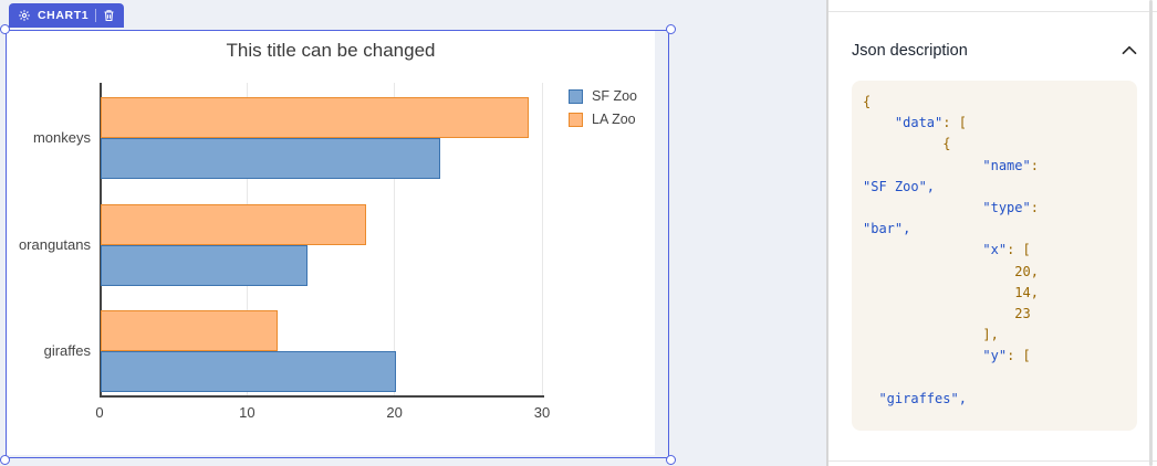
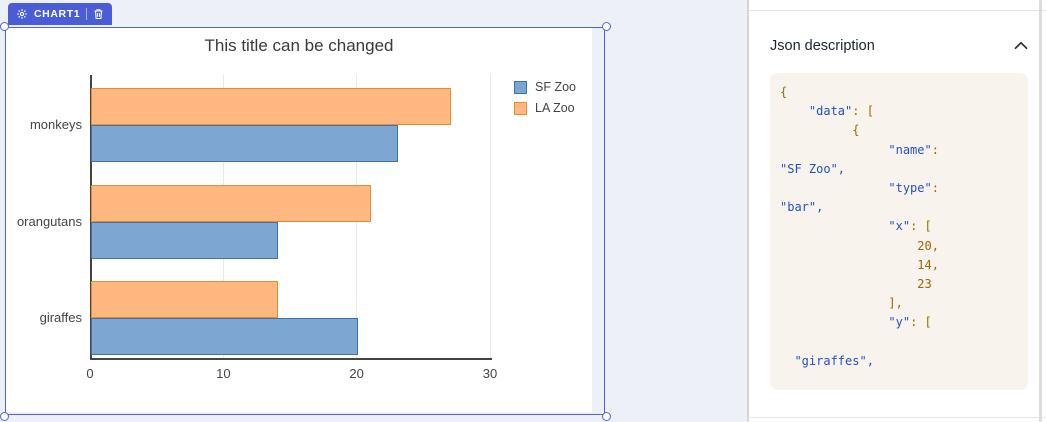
LA Zoo/monkeys: 29 -> 27
LA Zoo/orangutans: 18 -> 21
LA Zoo/giraffes: 12 -> 14
